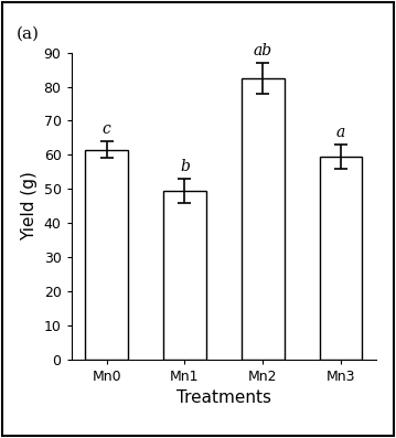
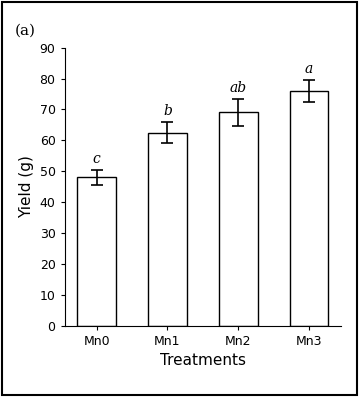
Mn0: 61.5 -> 48.0
Mn1: 49.5 -> 62.5
Mn2: 82.5 -> 69.0
Mn3: 59.5 -> 76.0
